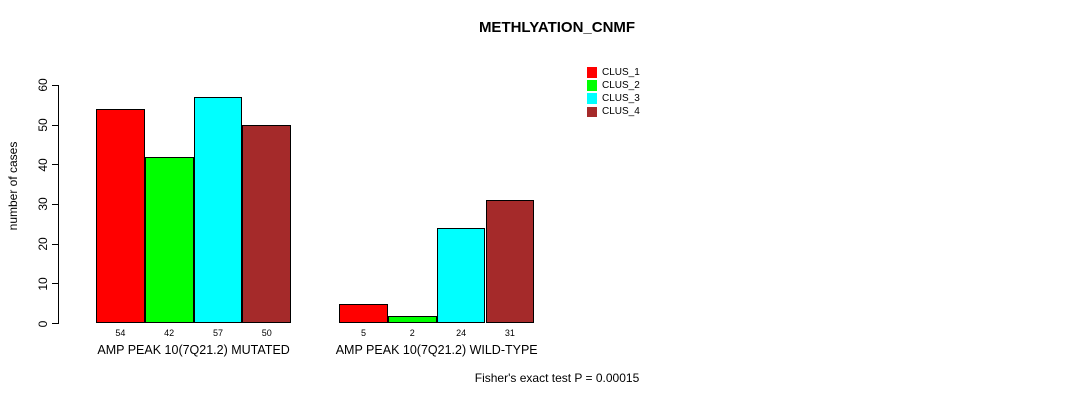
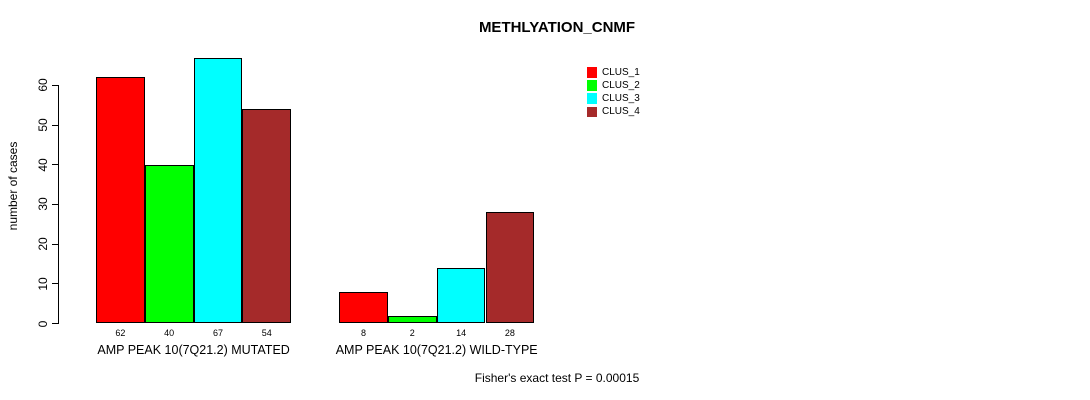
CLUS_1/AMP PEAK 10(7Q21.2) MUTATED: 54 -> 62
CLUS_2/AMP PEAK 10(7Q21.2) MUTATED: 42 -> 40
CLUS_3/AMP PEAK 10(7Q21.2) MUTATED: 57 -> 67
CLUS_4/AMP PEAK 10(7Q21.2) MUTATED: 50 -> 54
CLUS_1/AMP PEAK 10(7Q21.2) WILD-TYPE: 5 -> 8
CLUS_3/AMP PEAK 10(7Q21.2) WILD-TYPE: 24 -> 14
CLUS_4/AMP PEAK 10(7Q21.2) WILD-TYPE: 31 -> 28
